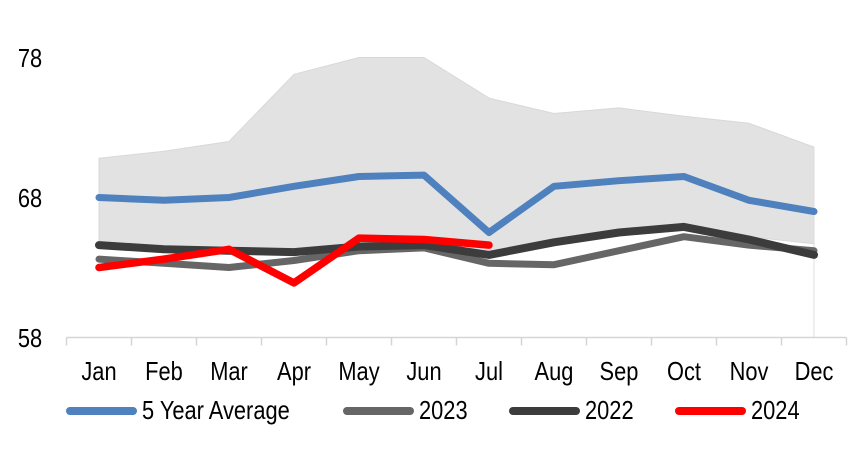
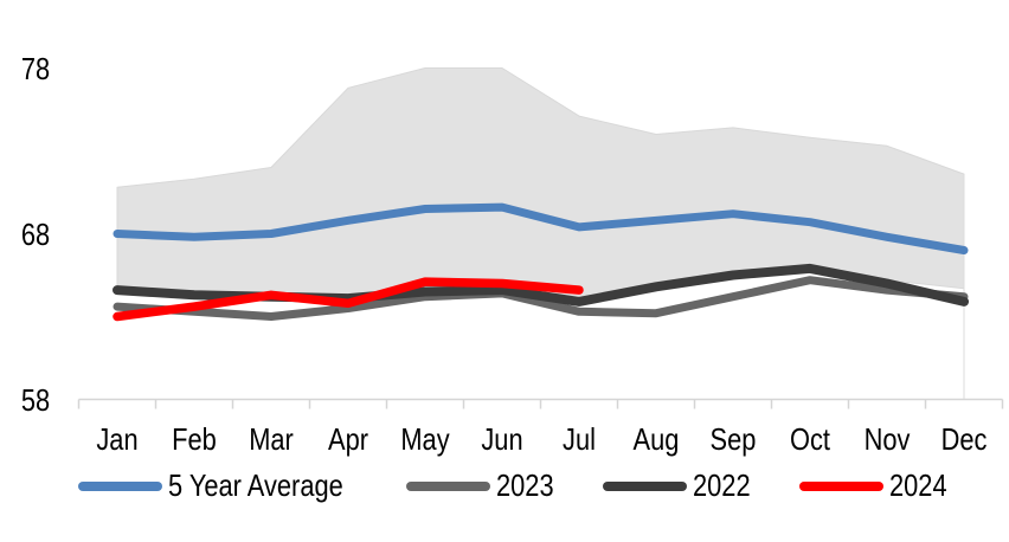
2024/Apr: 61.9 -> 63.8
5 Year Average/Jul: 65.5 -> 68.4
5 Year Average/Oct: 69.5 -> 68.7
